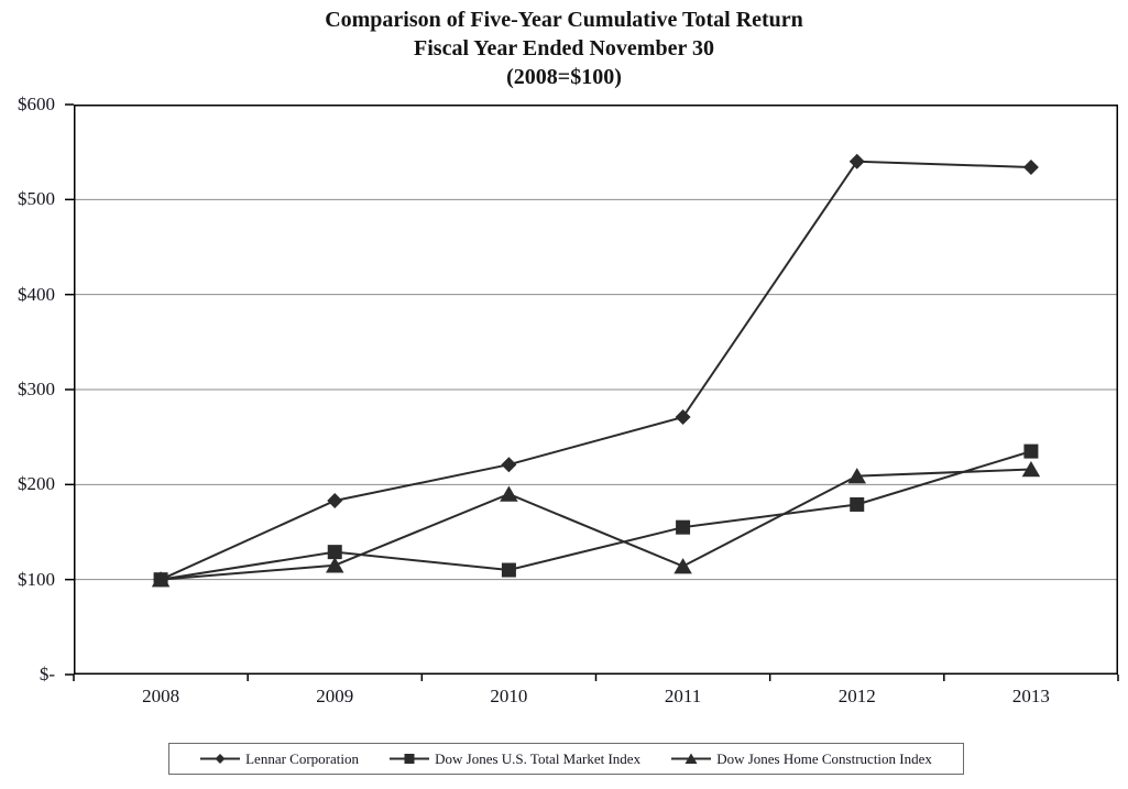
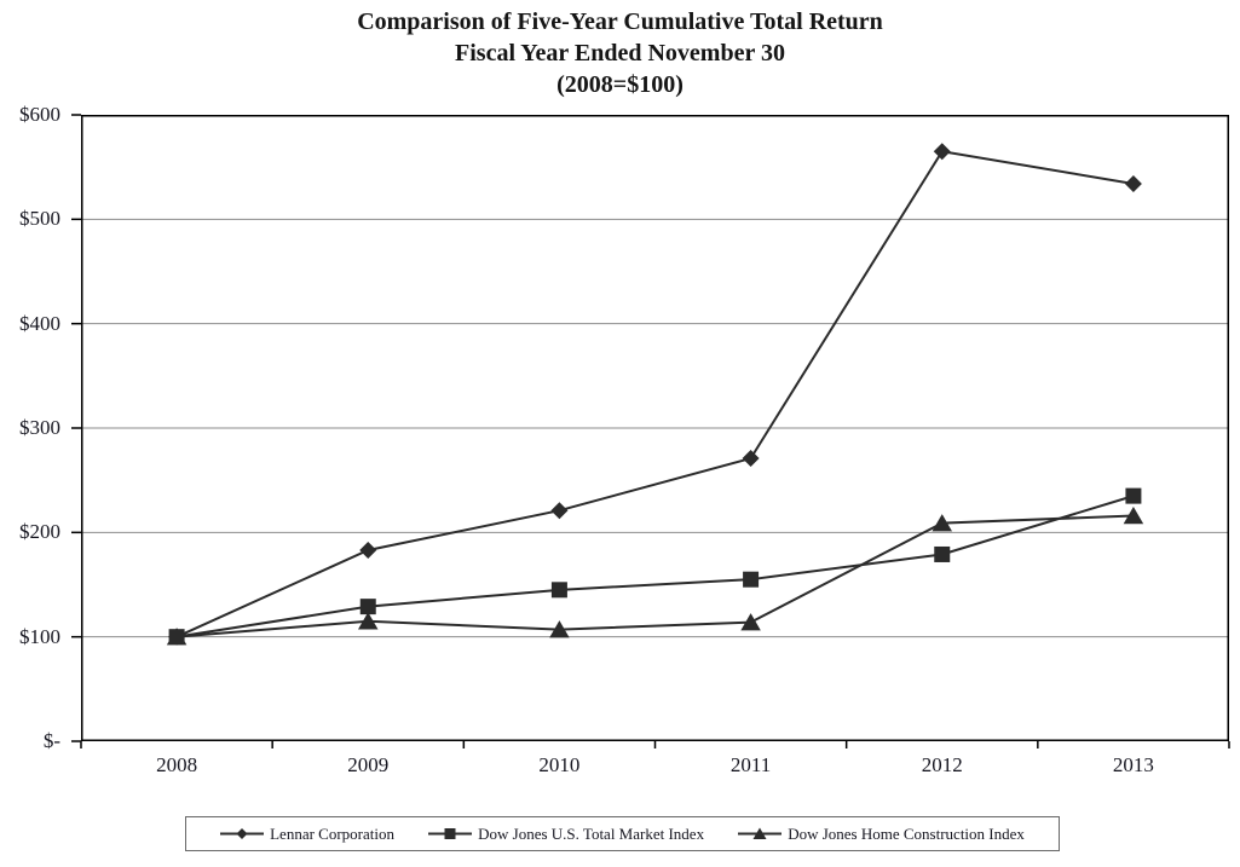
Dow Jones U.S. Total Market Index/2010: $110 -> $140
Dow Jones Home Construction Index/2010: $190 -> $110
Lennar Corporation/2012: $540 -> $560
